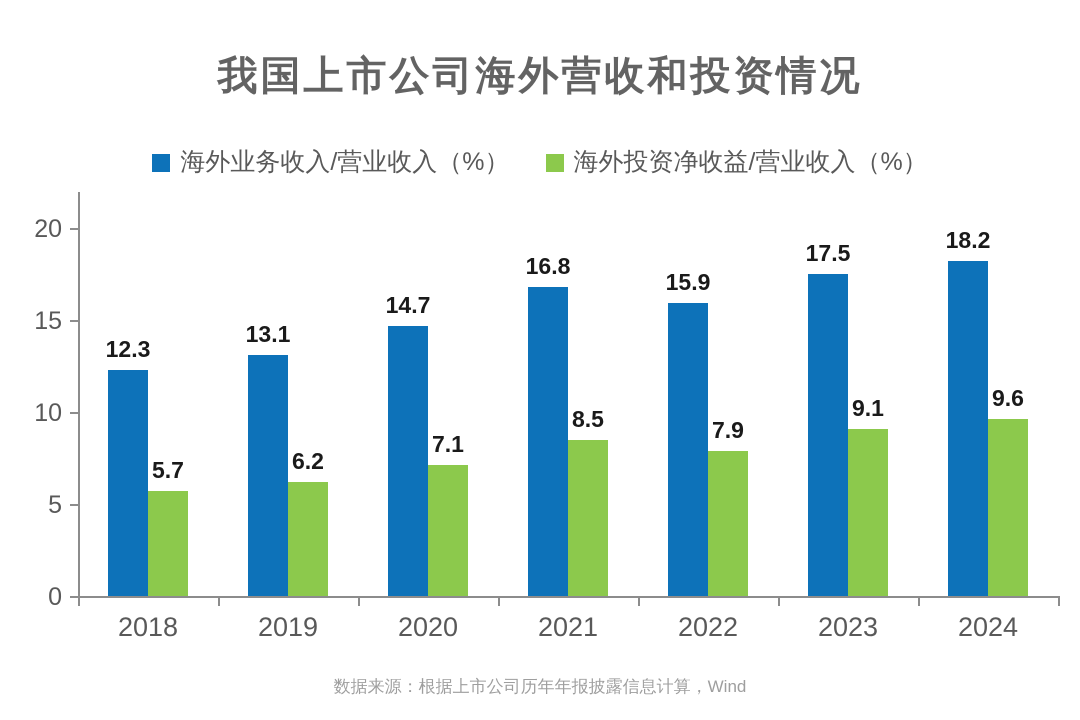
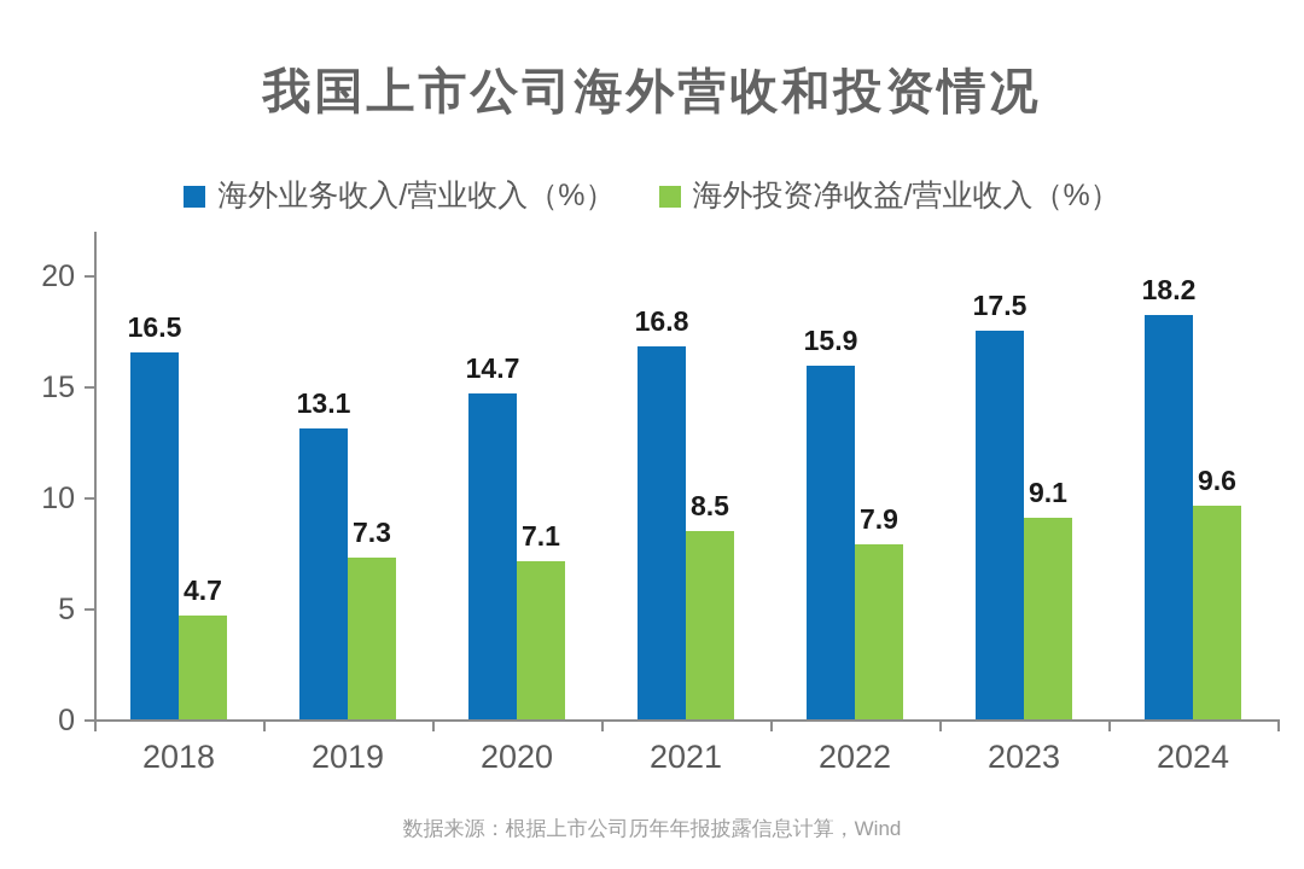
海外业务收入/营业收入（%）/2018: 12.3 -> 16.5
海外投资净收益/营业收入（%）/2018: 5.7 -> 4.7
海外投资净收益/营业收入（%）/2019: 6.2 -> 7.3
